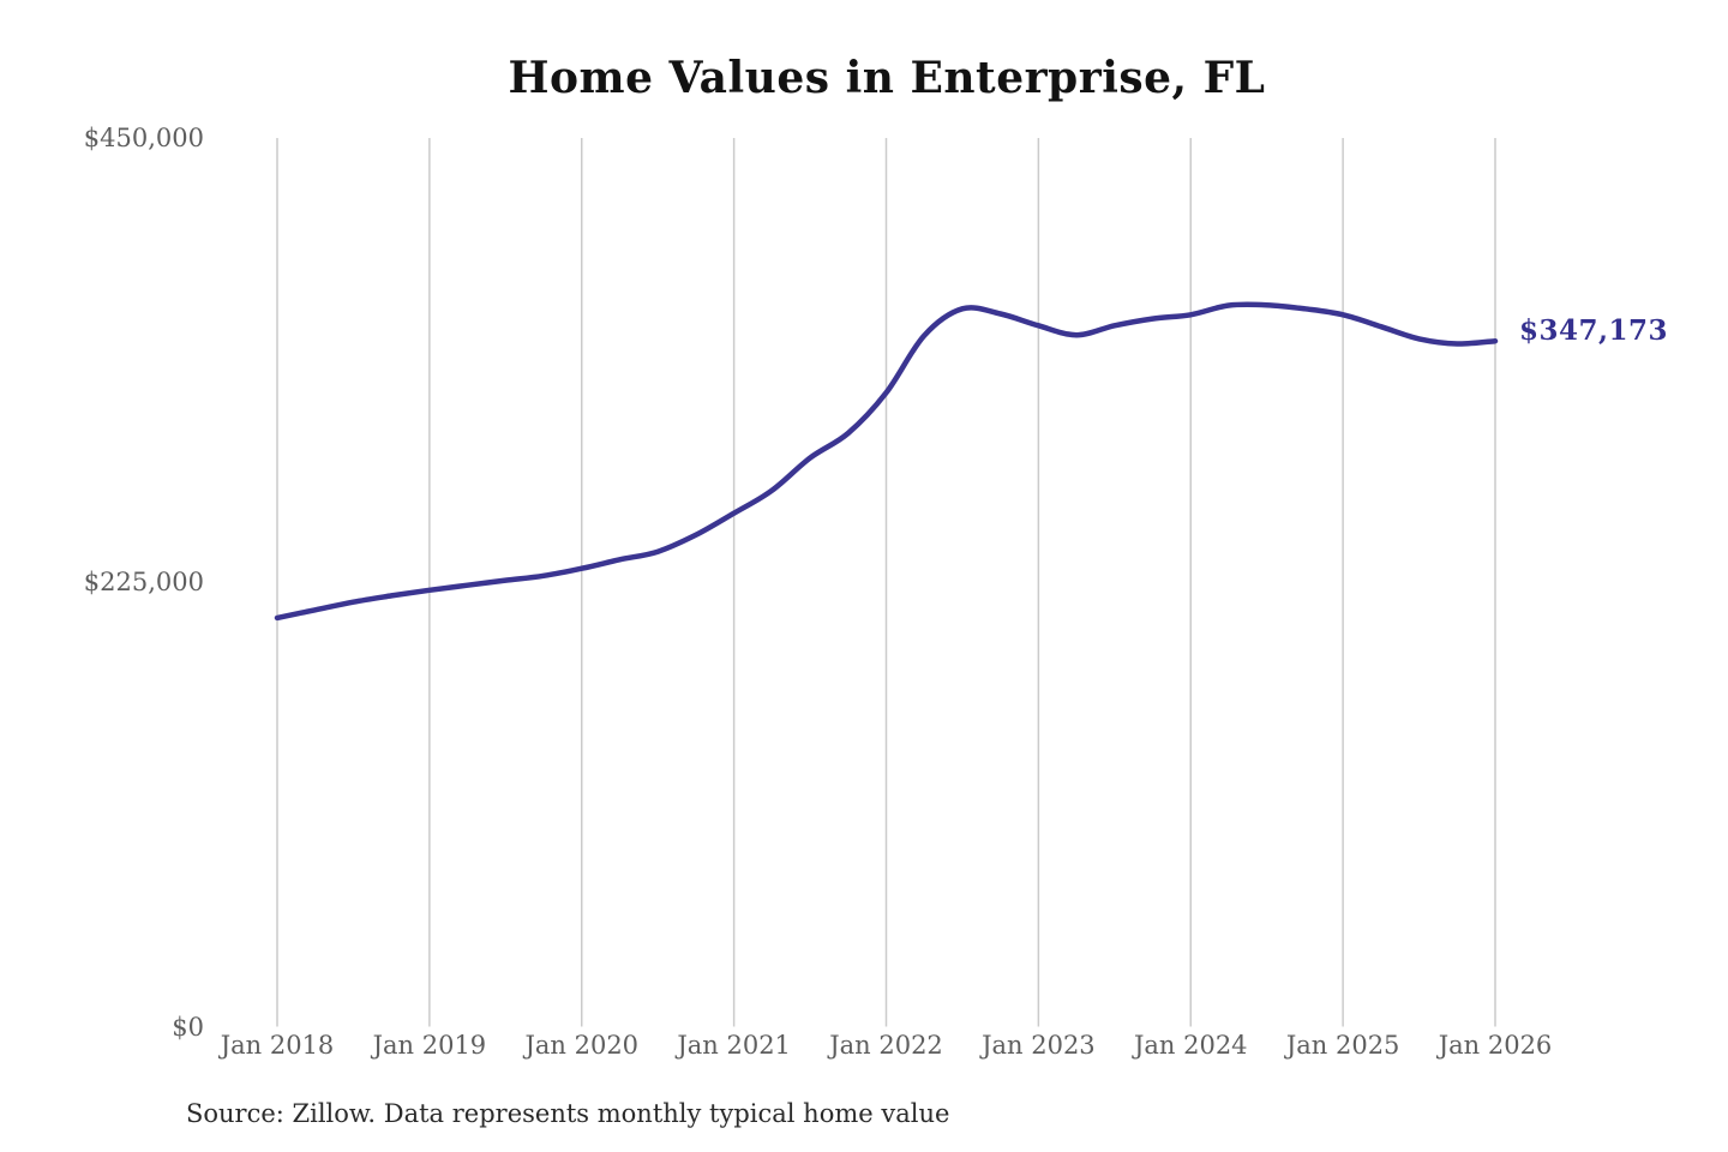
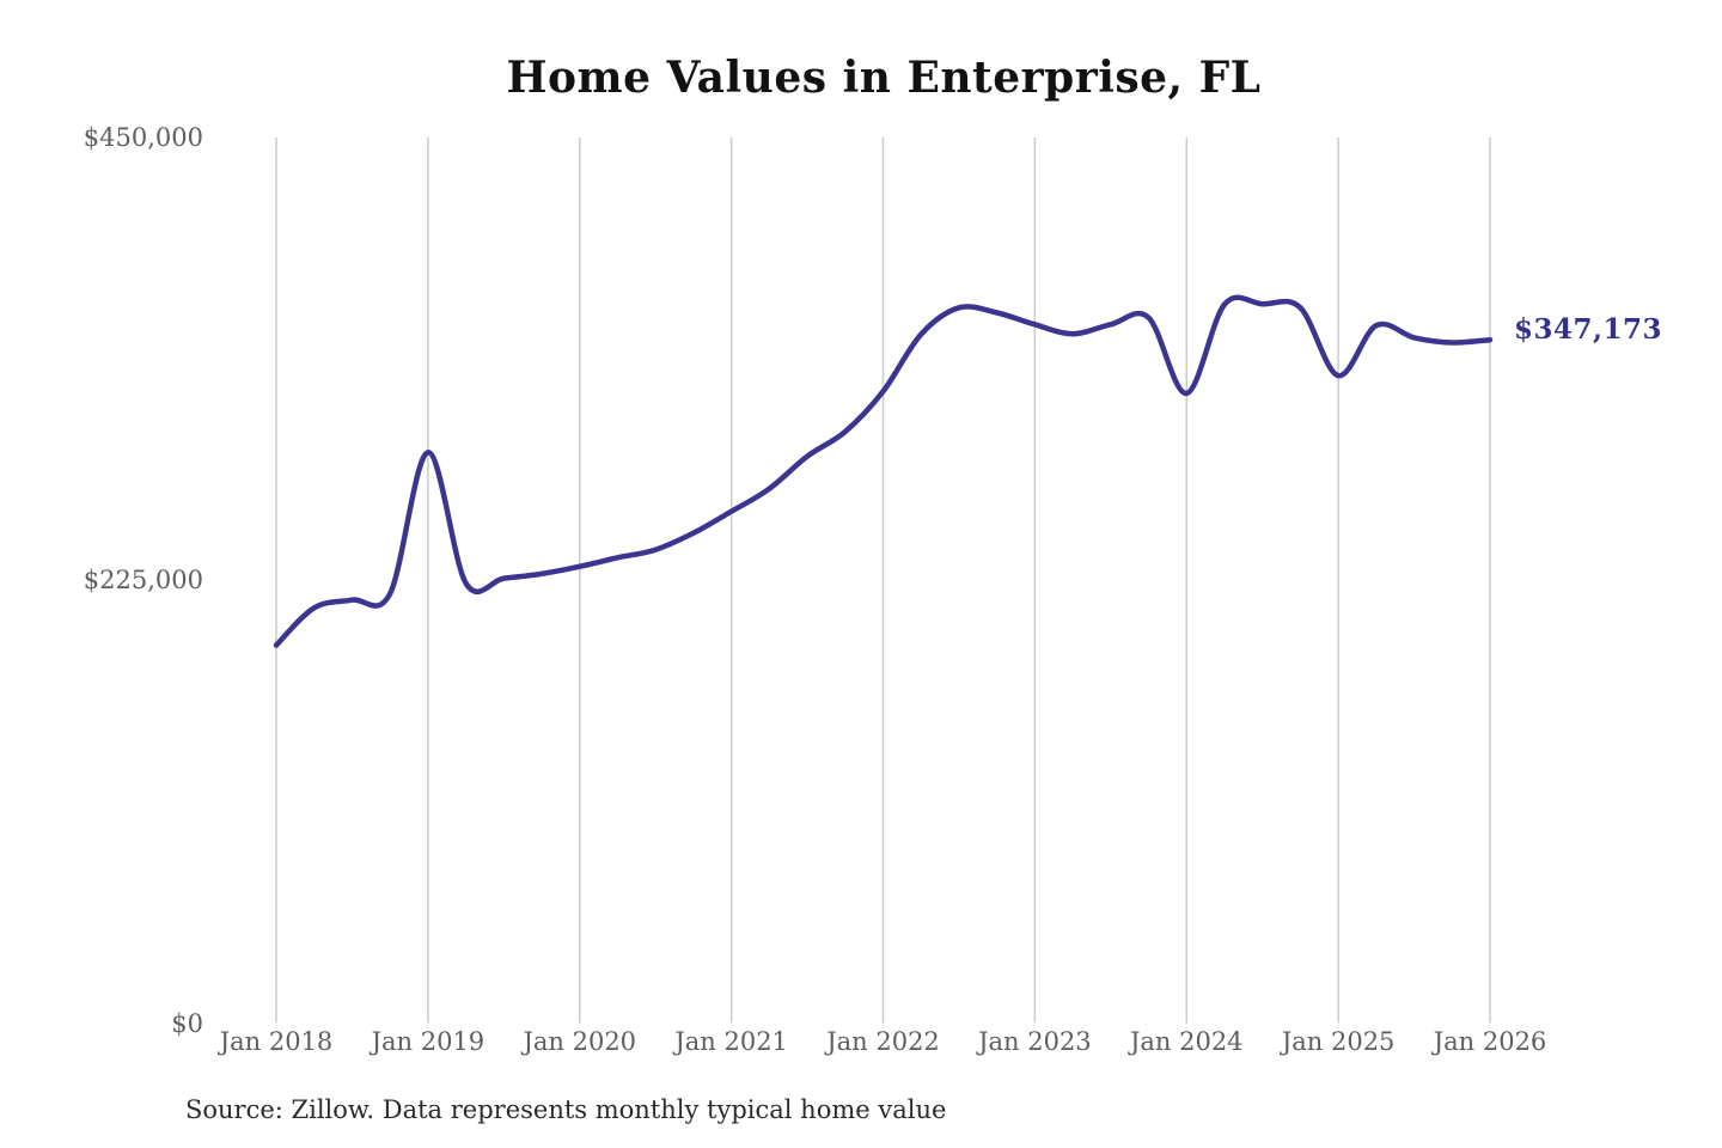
Jan 2018: $207000 -> $192000
Jan 2019: $221000 -> $290000
Jan 2024: $360000 -> $320000
Jan 2025: $360000 -> $329000
